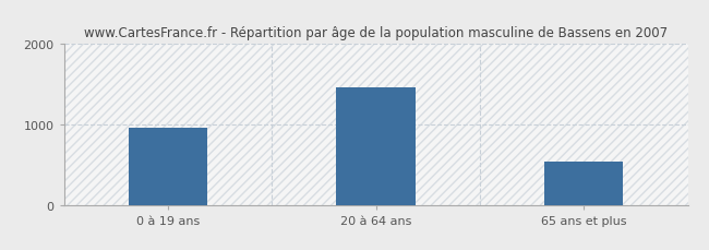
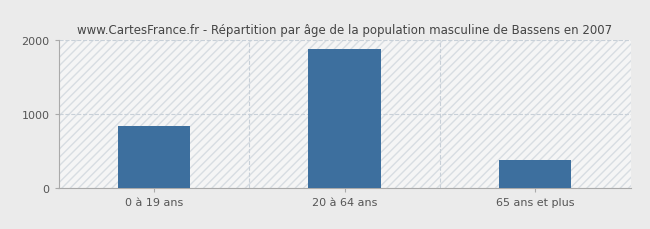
0 à 19 ans: 960 -> 840
20 à 64 ans: 1460 -> 1880
65 ans et plus: 540 -> 370
